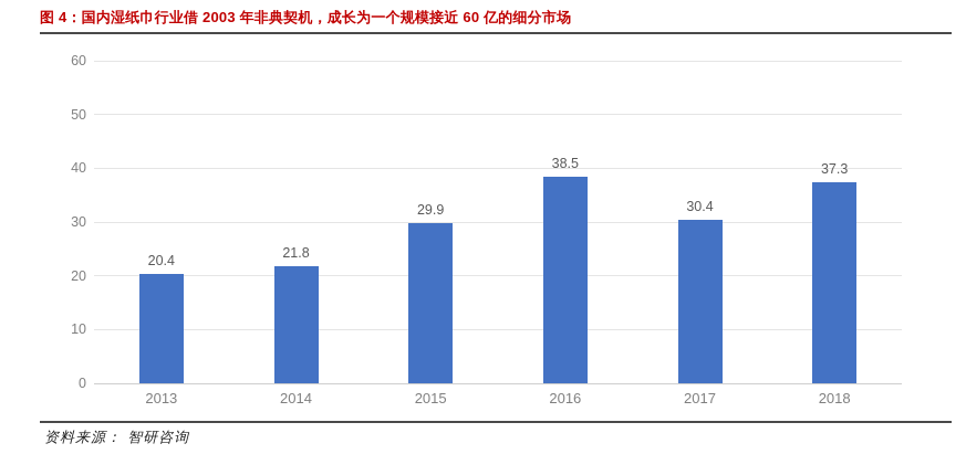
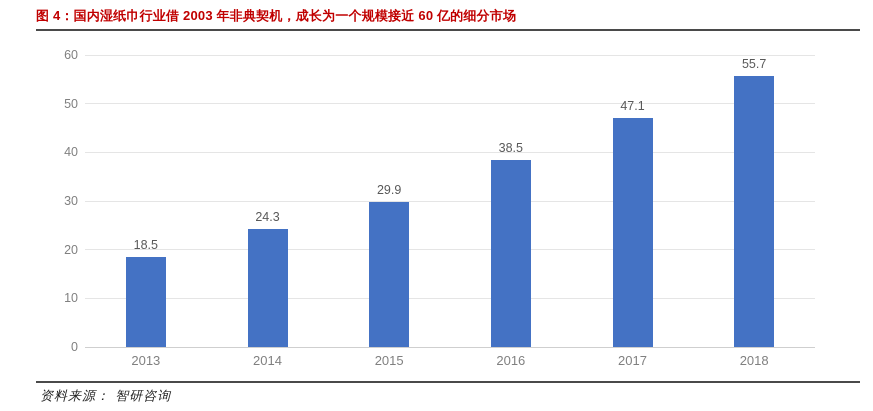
2013: 20.4 -> 18.5
2014: 21.8 -> 24.3
2017: 30.4 -> 47.1
2018: 37.3 -> 55.7
